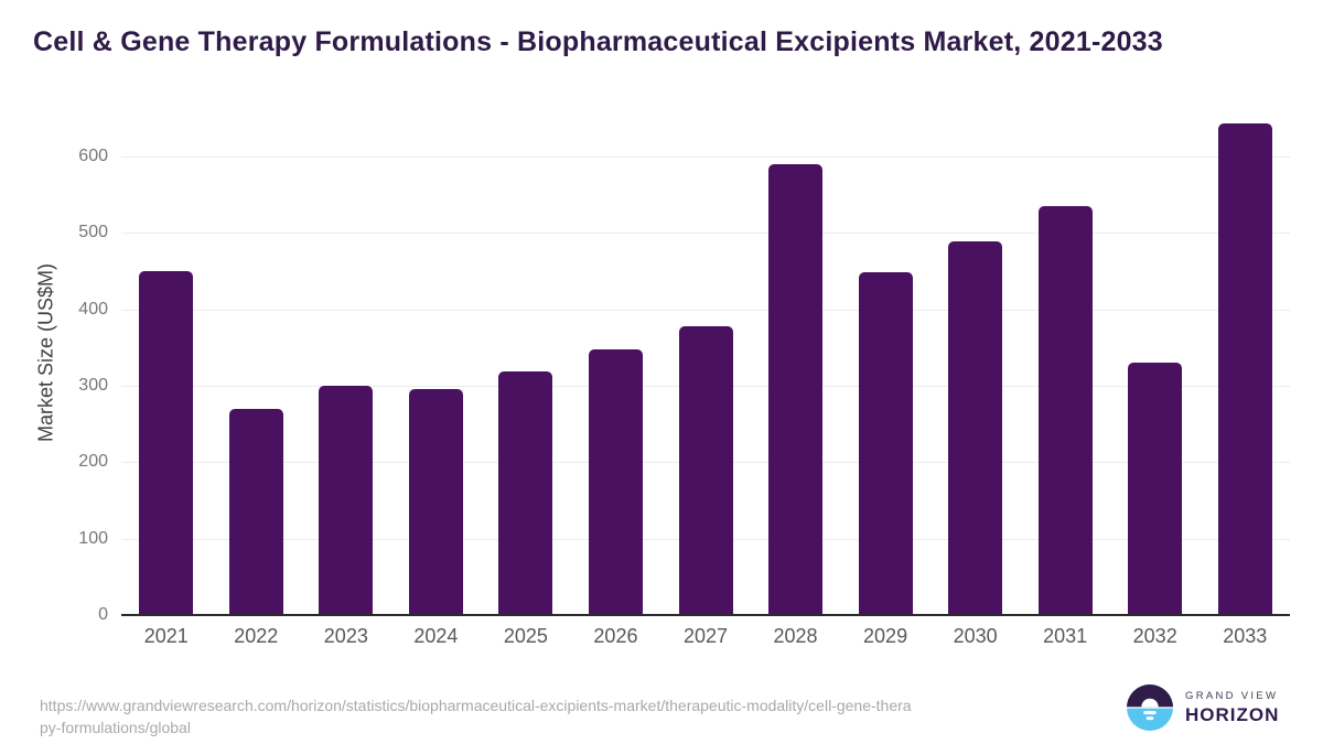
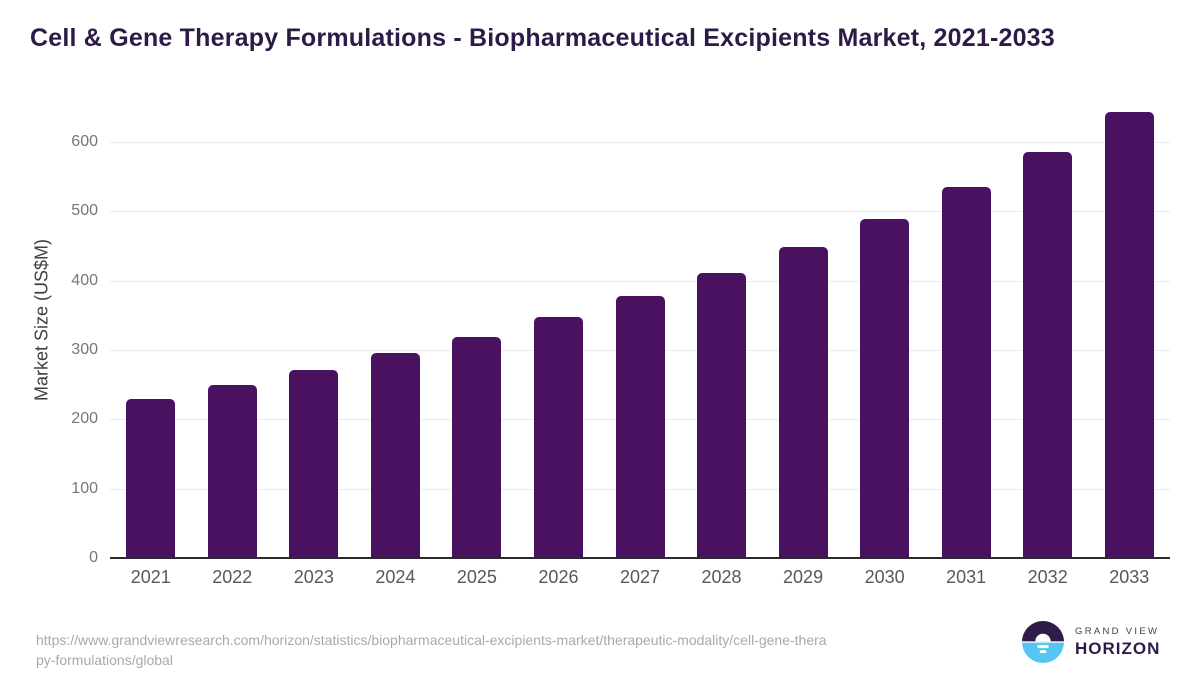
2021: 450 -> 230
2022: 270 -> 250
2023: 300 -> 270
2028: 590 -> 410
2032: 330 -> 590
